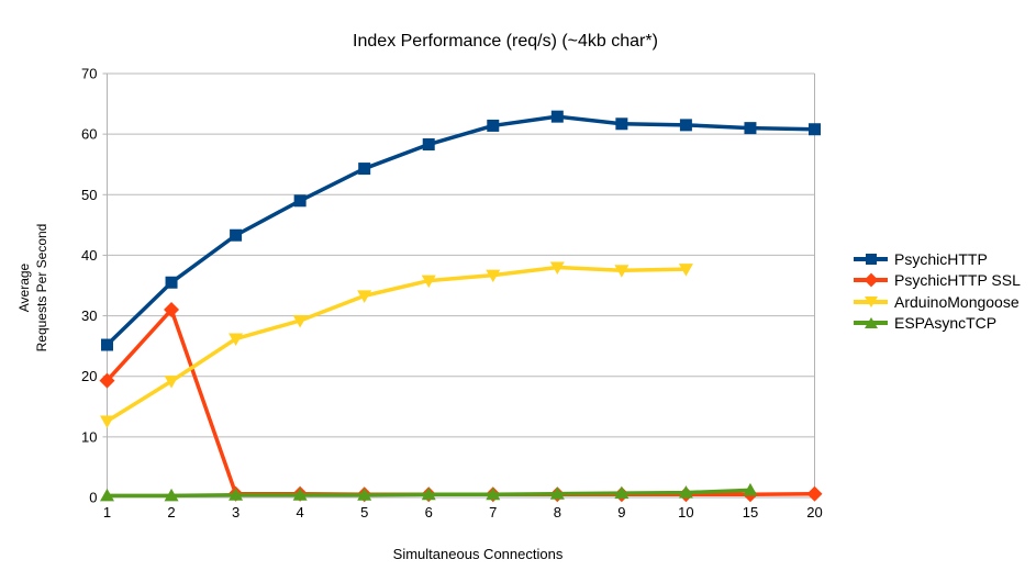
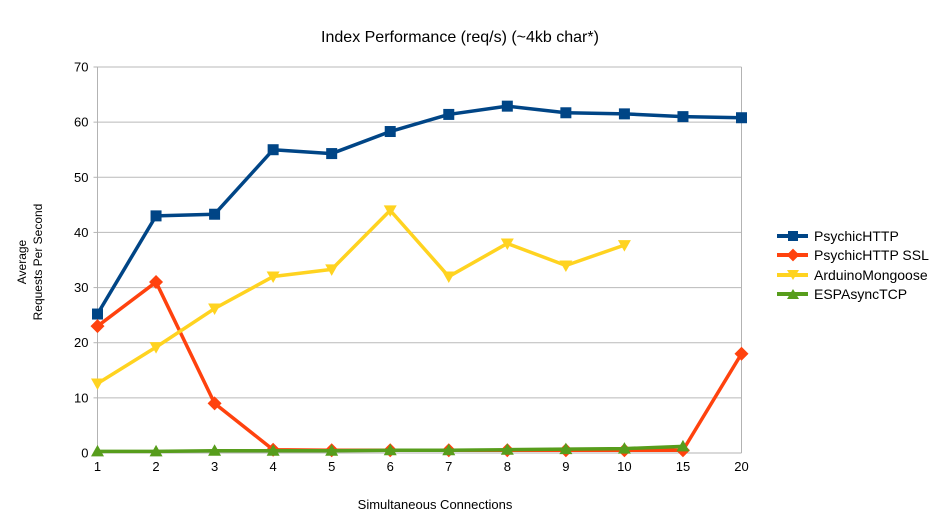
PsychicHTTP SSL/1: 19 -> 23
PsychicHTTP/2: 36 -> 43
PsychicHTTP SSL/3: 1 -> 9
PsychicHTTP/4: 49 -> 55
ArduinoMongoose/4: 29 -> 32
ArduinoMongoose/6: 36 -> 44
ArduinoMongoose/7: 37 -> 32
ArduinoMongoose/9: 38 -> 34
PsychicHTTP SSL/20: 1 -> 18
